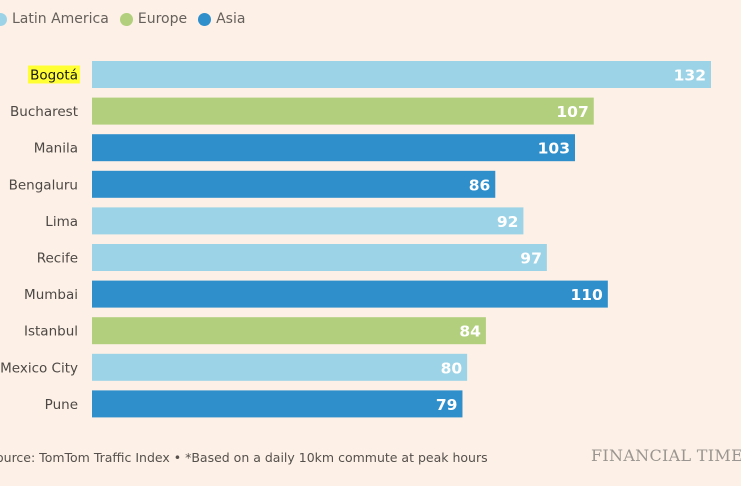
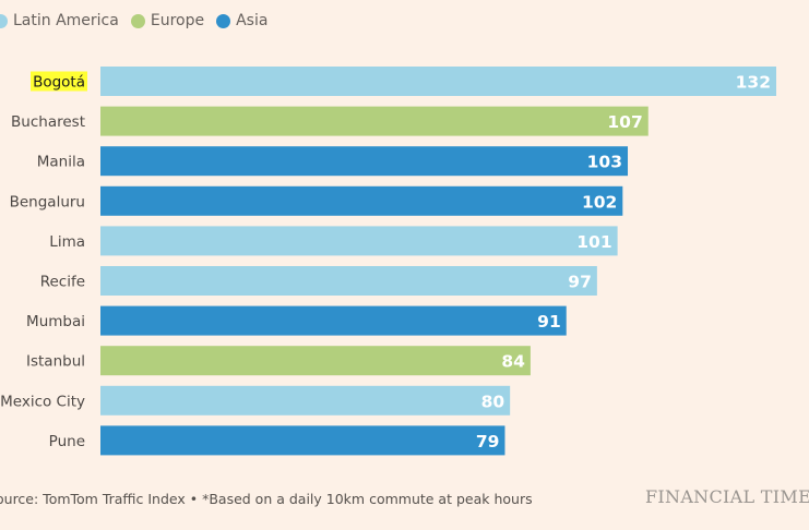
Bengaluru: 86 -> 102
Lima: 92 -> 101
Mumbai: 110 -> 91
